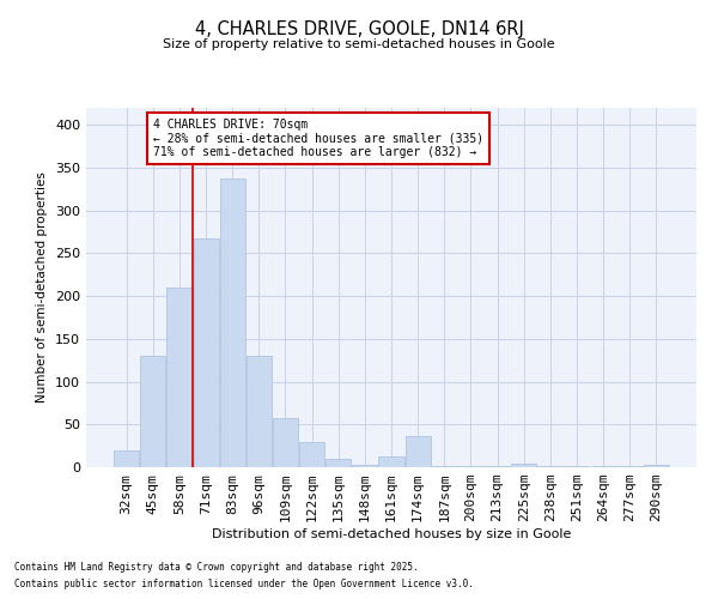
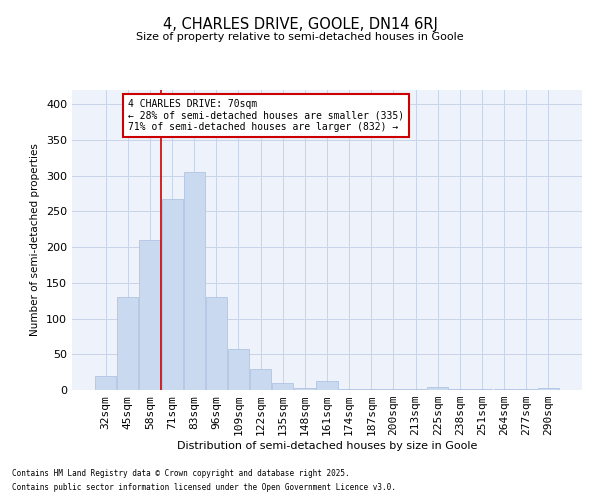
83sqm: 338 -> 305
174sqm: 36 -> 2
